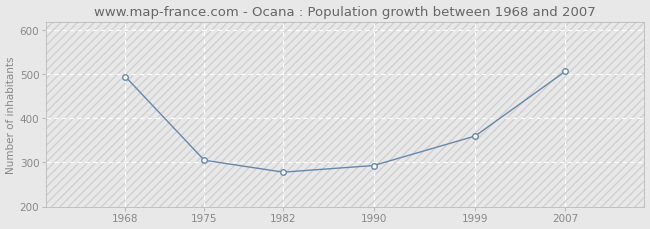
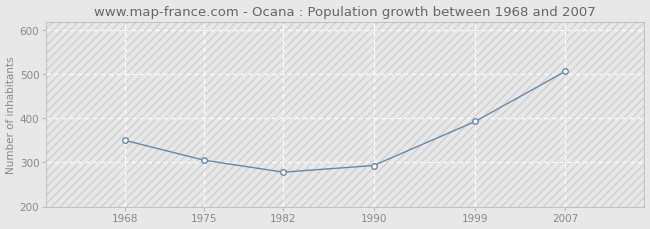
1968: 495 -> 350
1999: 360 -> 393
